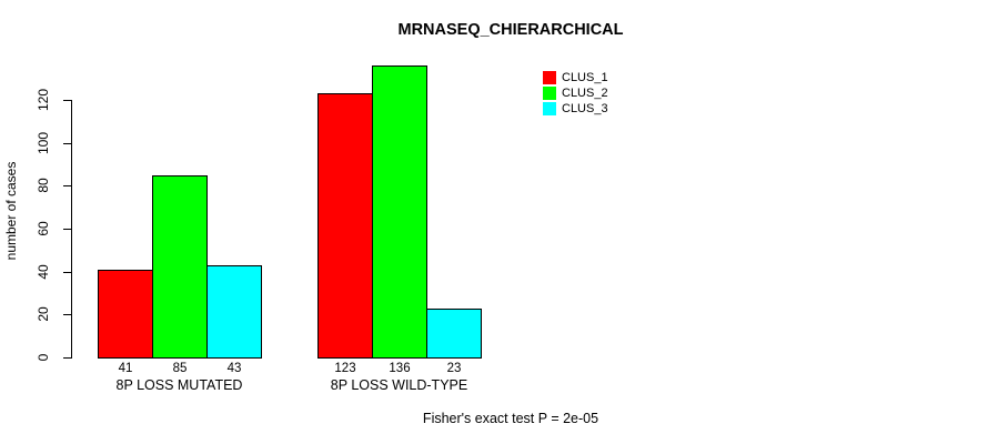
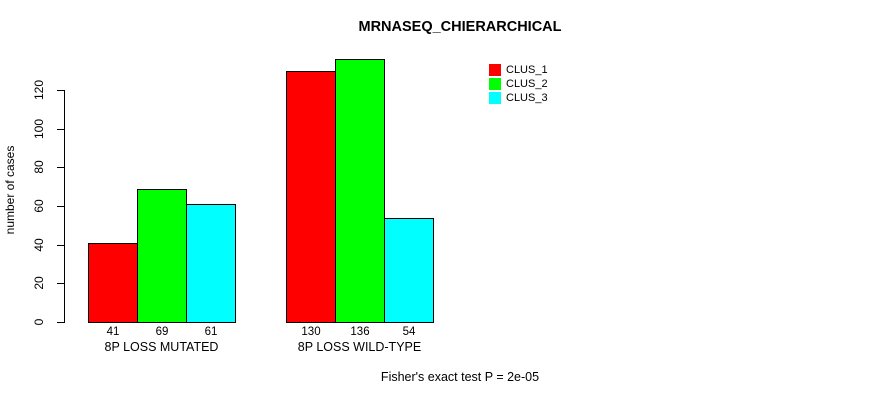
CLUS_2/8P LOSS MUTATED: 85 -> 69
CLUS_3/8P LOSS MUTATED: 43 -> 61
CLUS_1/8P LOSS WILD-TYPE: 123 -> 130
CLUS_3/8P LOSS WILD-TYPE: 23 -> 54
